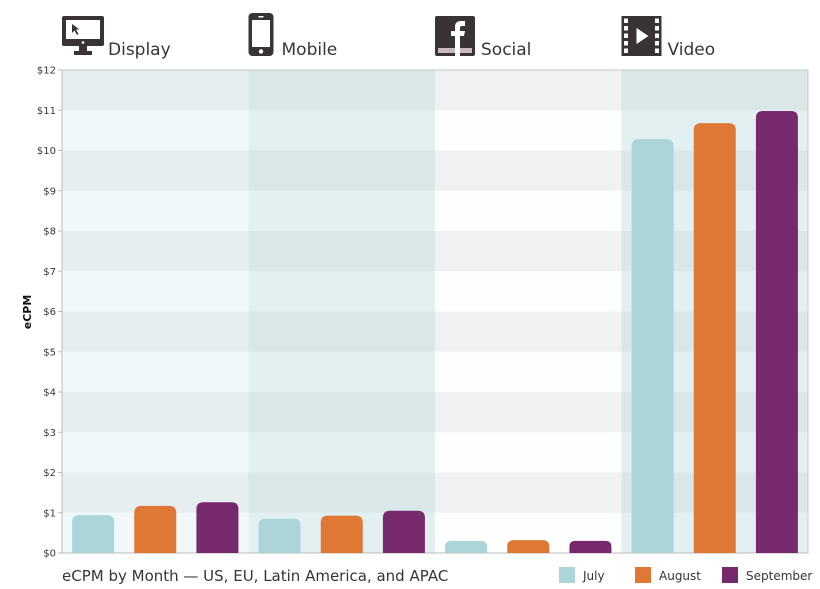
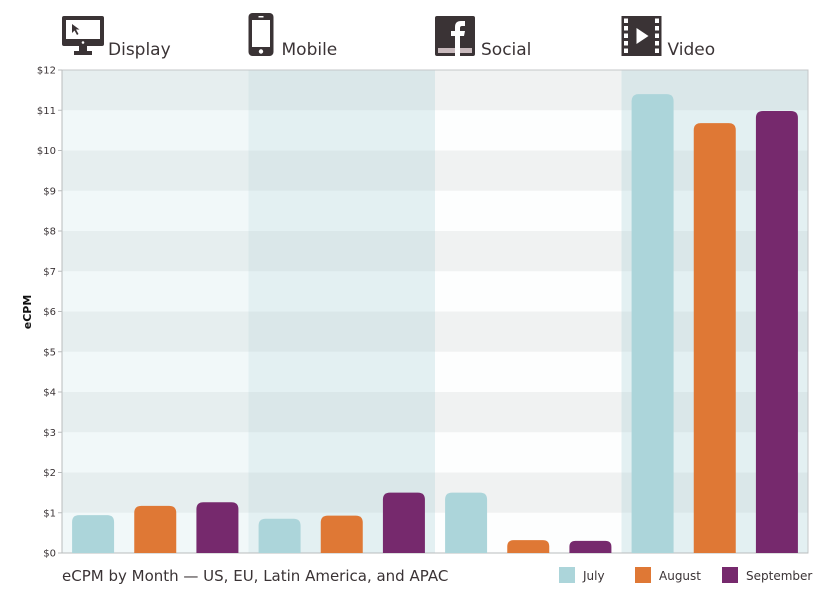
September/Mobile: $1.1 -> $1.5
July/Social: $0.3 -> $1.5
July/Video: $10.3 -> $11.4
